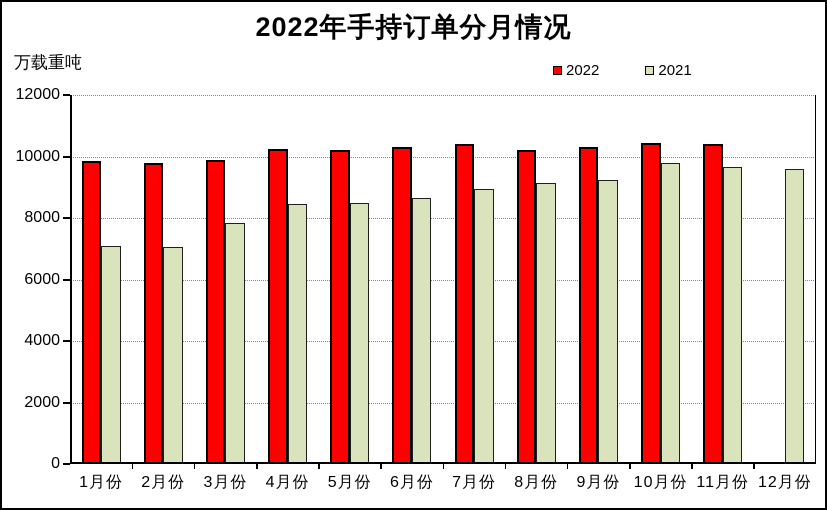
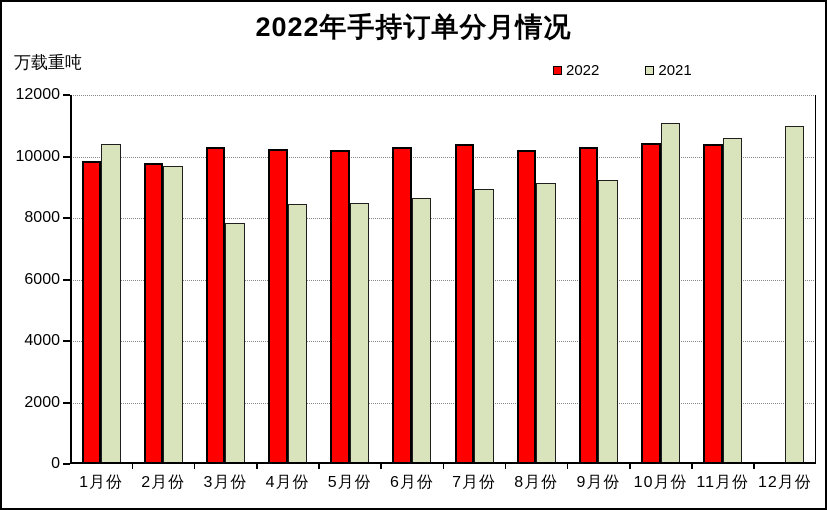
2021/1月份: 7100 -> 10400
2021/2月份: 7000 -> 9700
2022/3月份: 9900 -> 10300
2021/10月份: 9800 -> 11100
2021/11月份: 9600 -> 10600
2021/12月份: 9600 -> 11000
